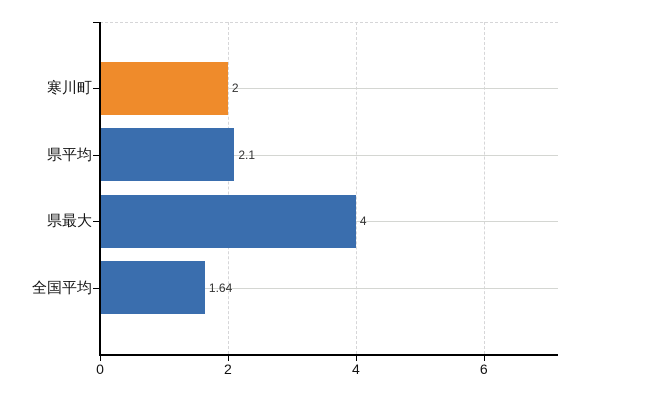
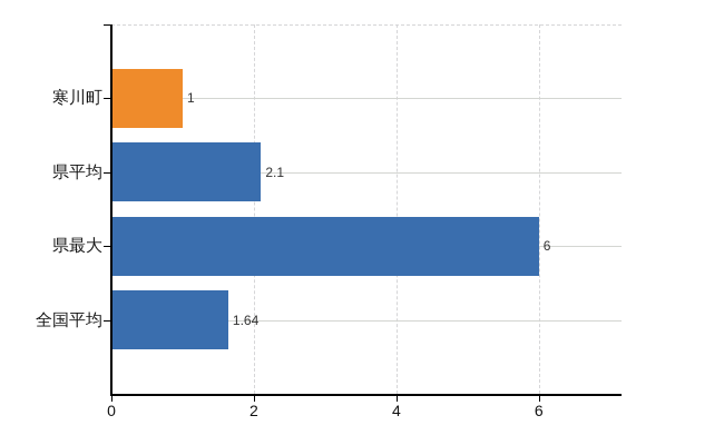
寒川町: 2 -> 1
県最大: 4 -> 6
